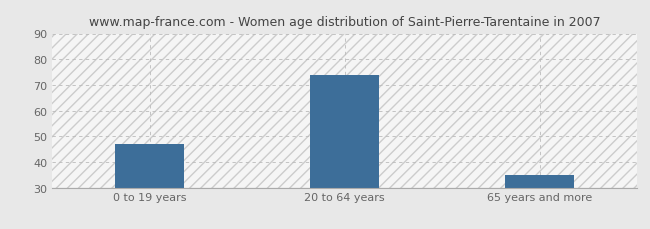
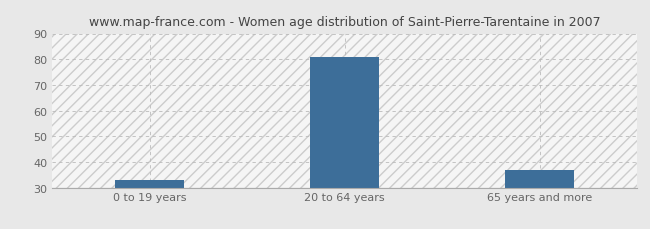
0 to 19 years: 47 -> 33
20 to 64 years: 74 -> 81
65 years and more: 35 -> 37
